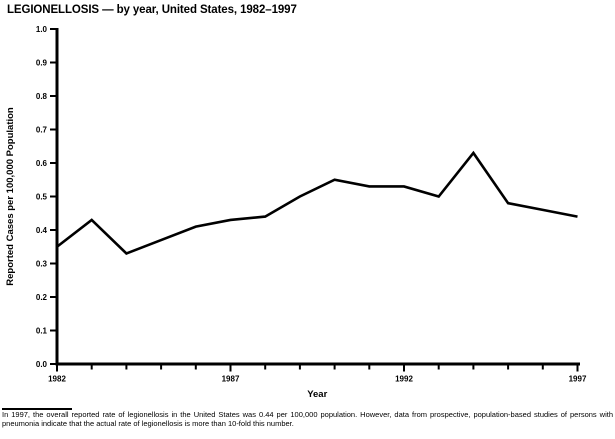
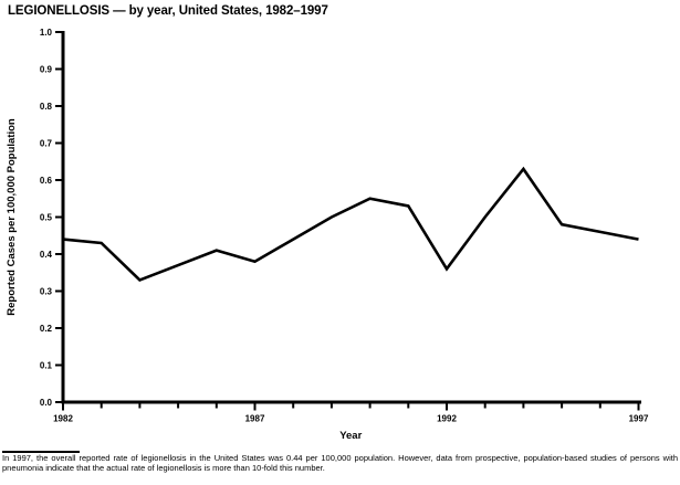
1982: 0.35 -> 0.44
1987: 0.43 -> 0.38
1992: 0.53 -> 0.36
